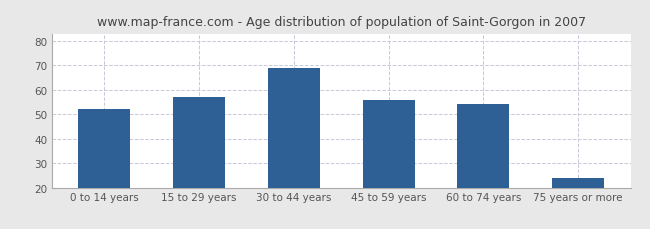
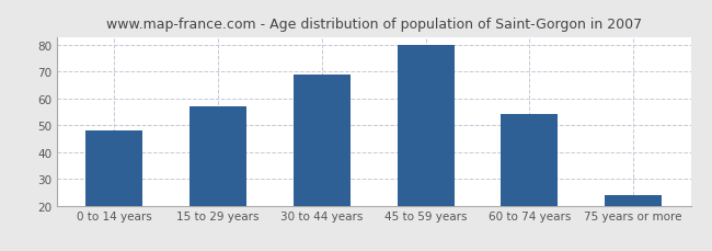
0 to 14 years: 52 -> 48
45 to 59 years: 56 -> 80
